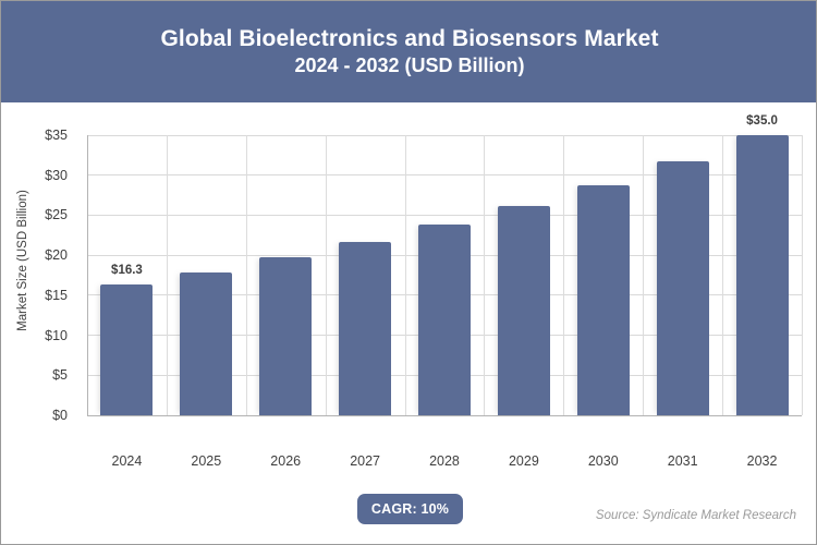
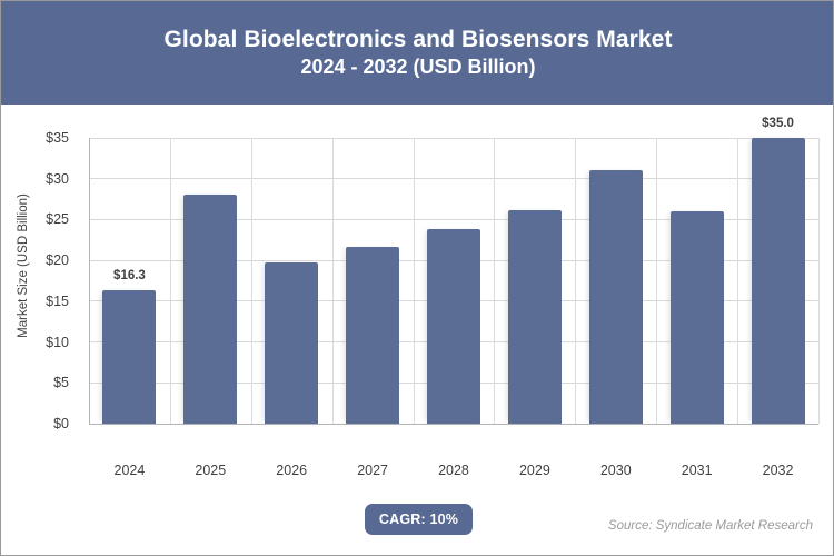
2025: $18 -> $28
2030: $29 -> $31
2031: $32 -> $26
